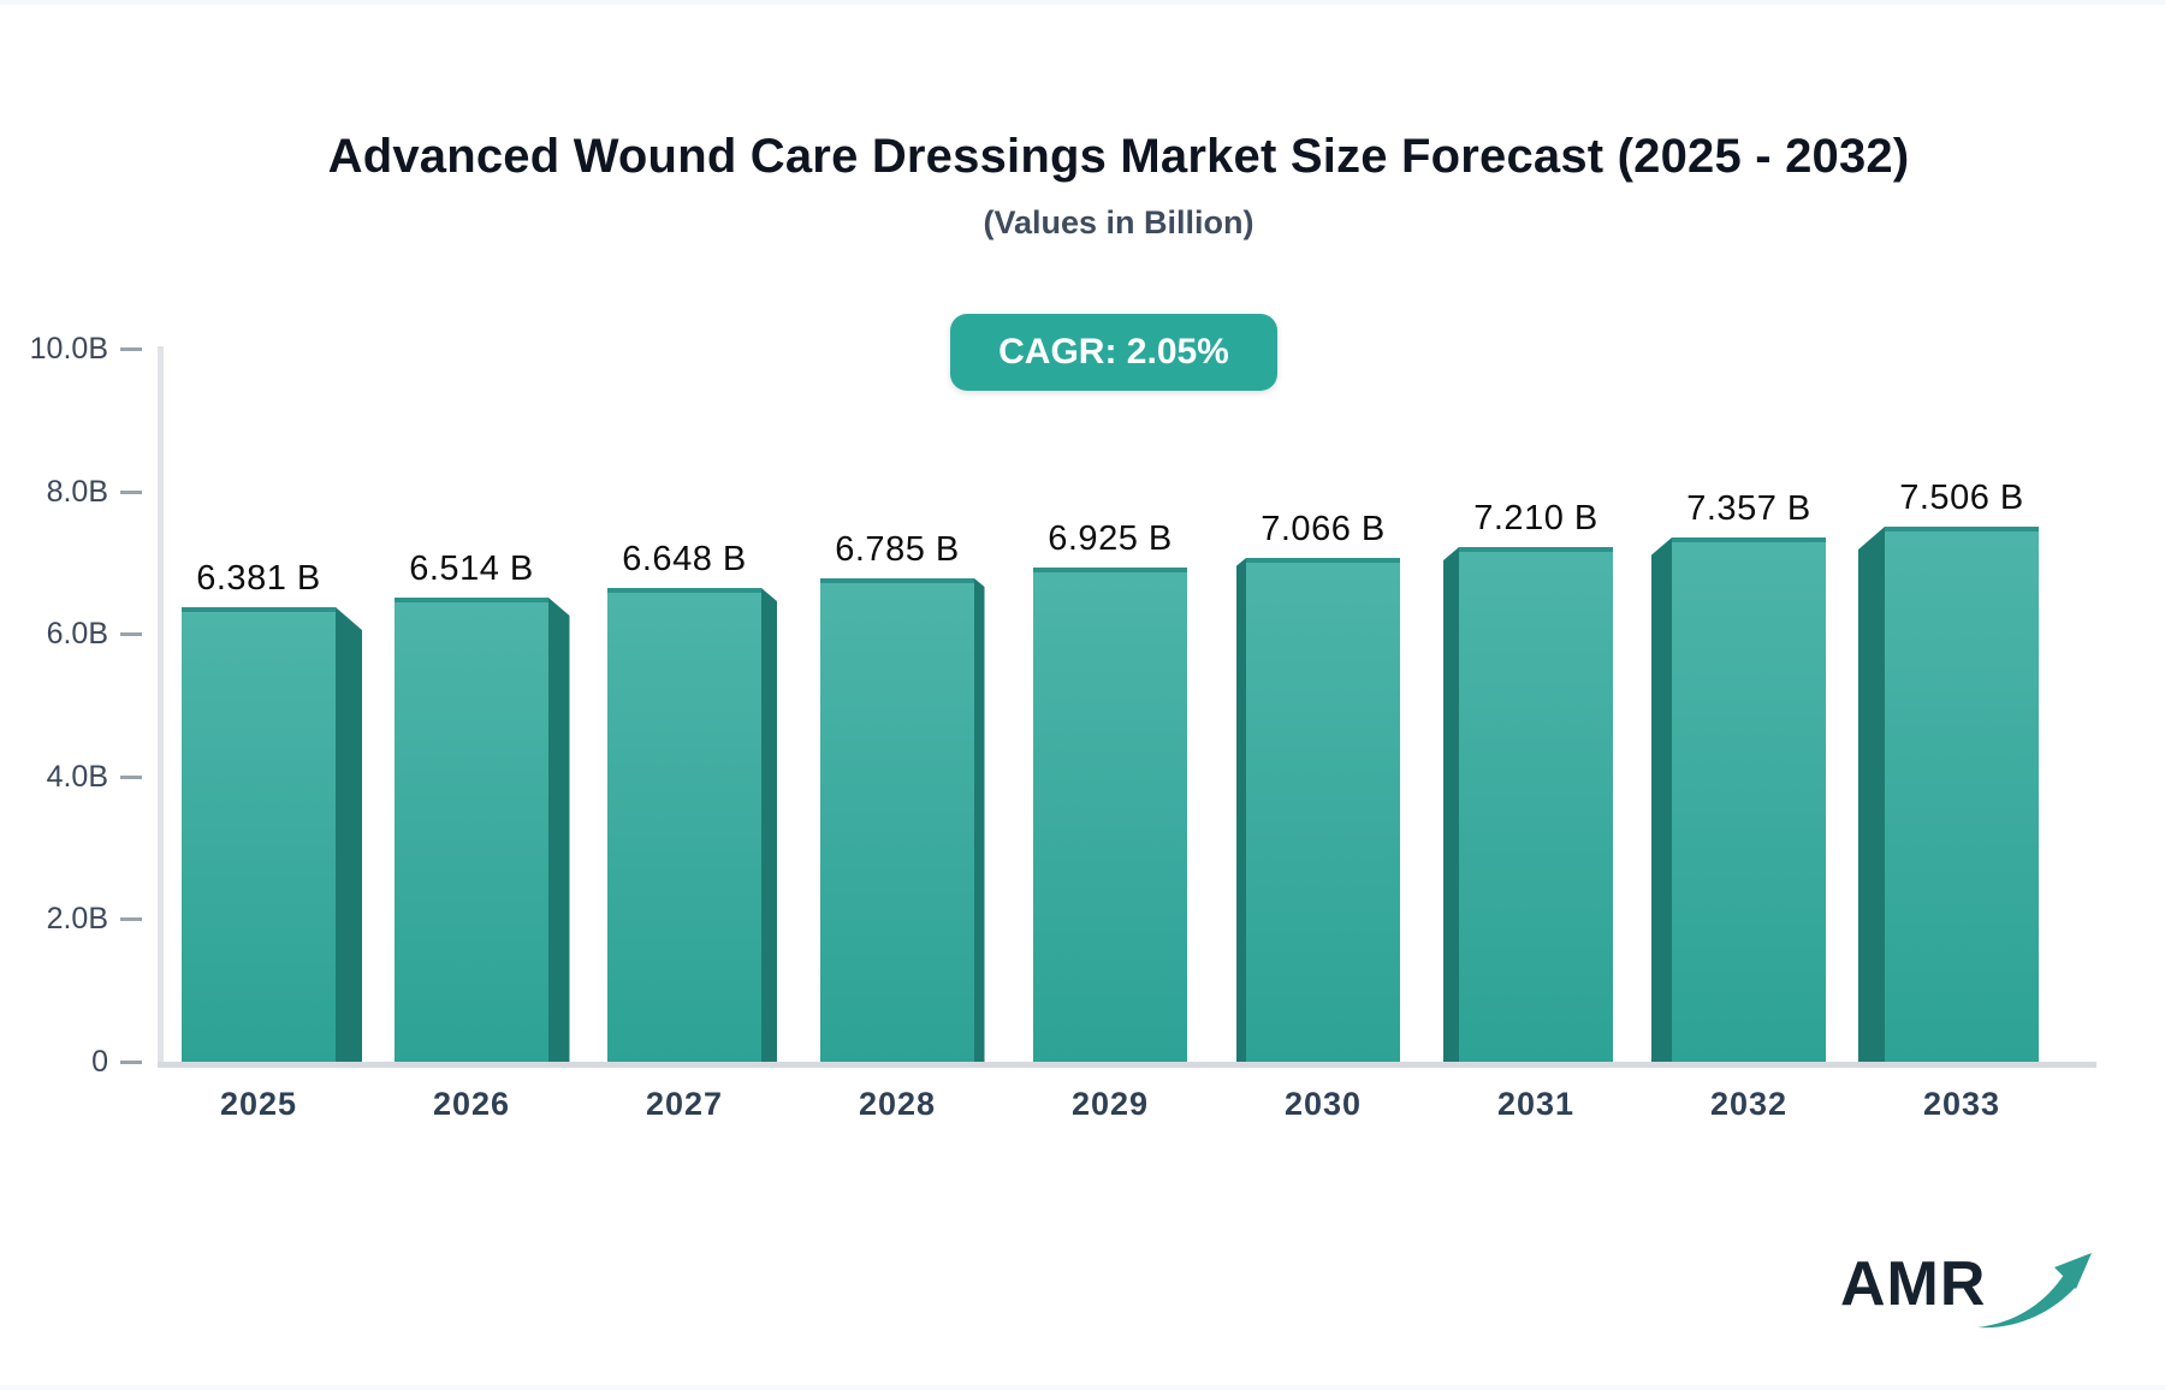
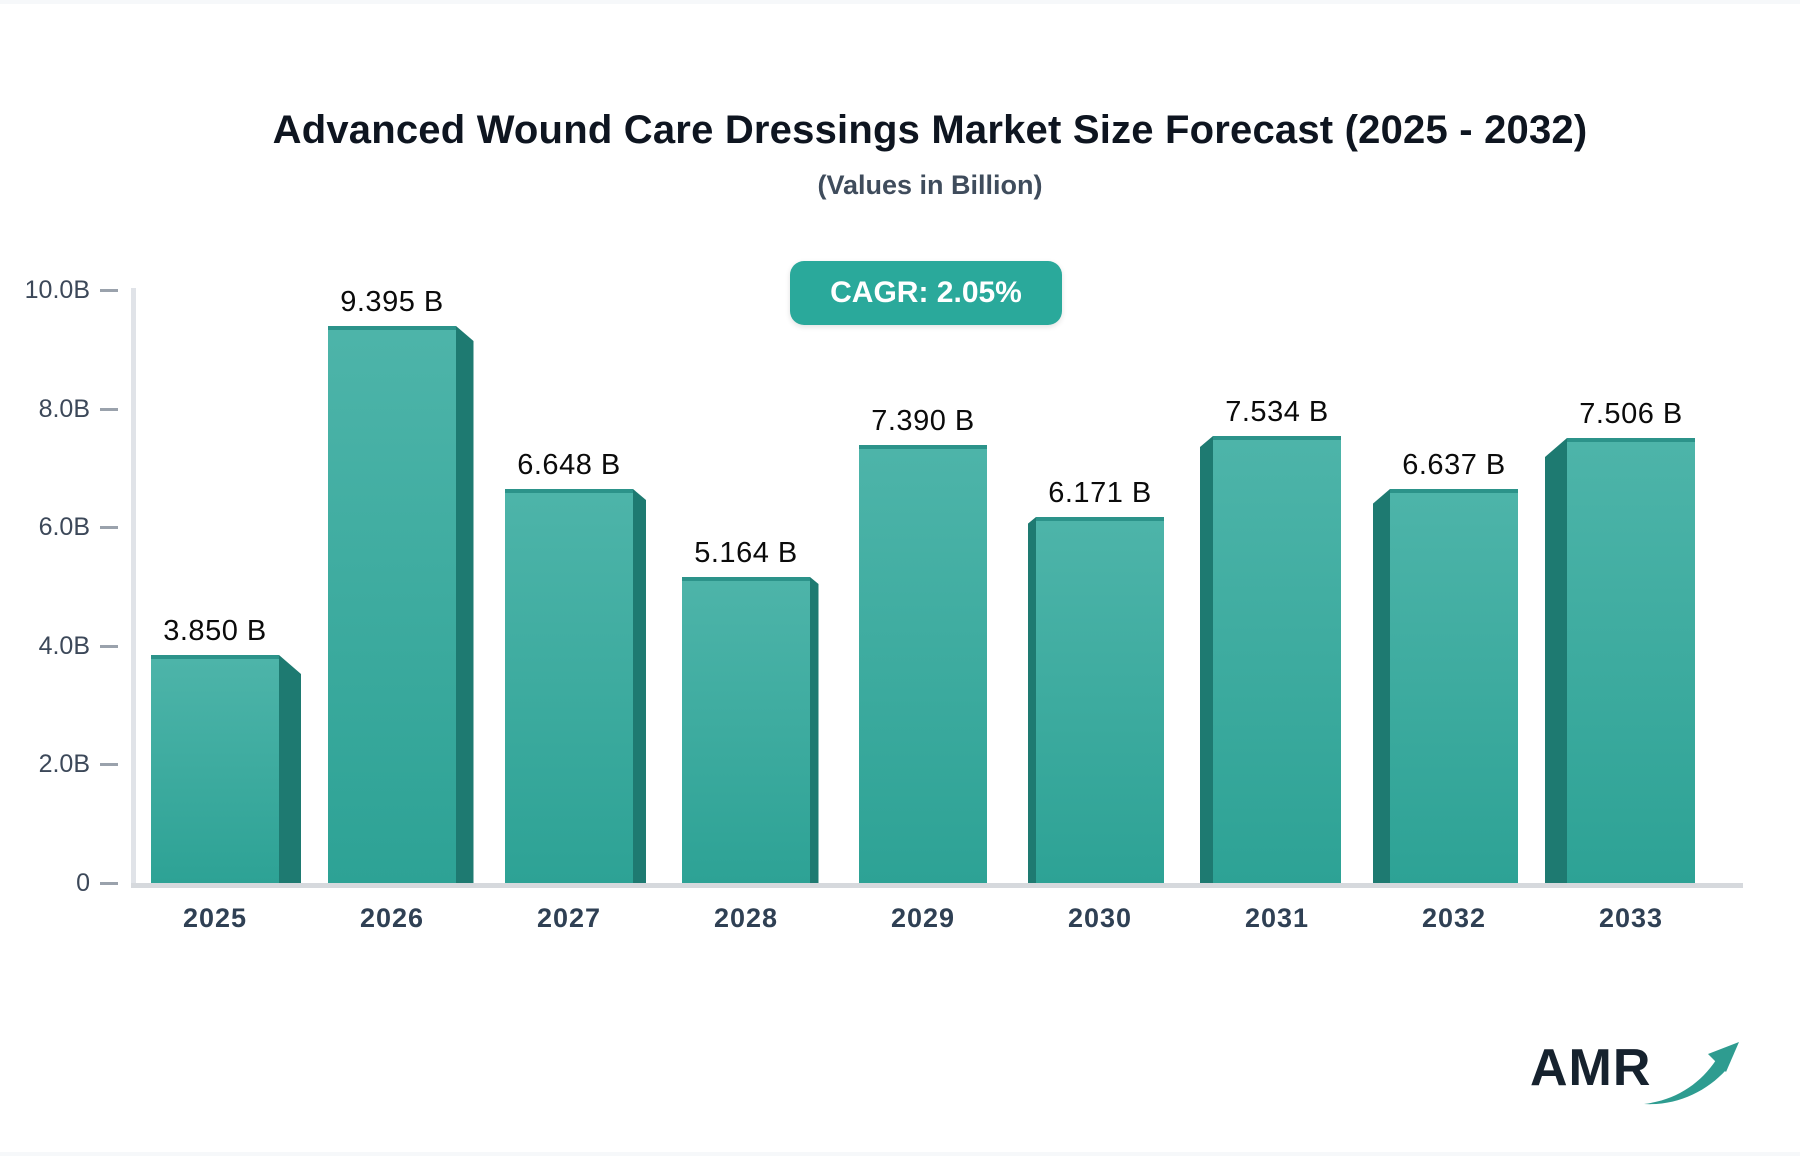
2025: 6.381 -> 3.850
2026: 6.514 -> 9.395
2028: 6.785 -> 5.164
2029: 6.925 -> 7.390
2030: 7.066 -> 6.171
2031: 7.210 -> 7.534
2032: 7.357 -> 6.637
